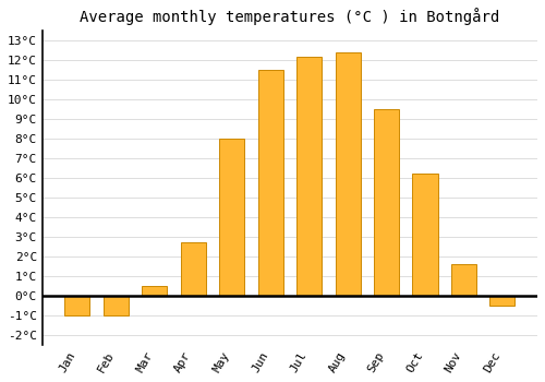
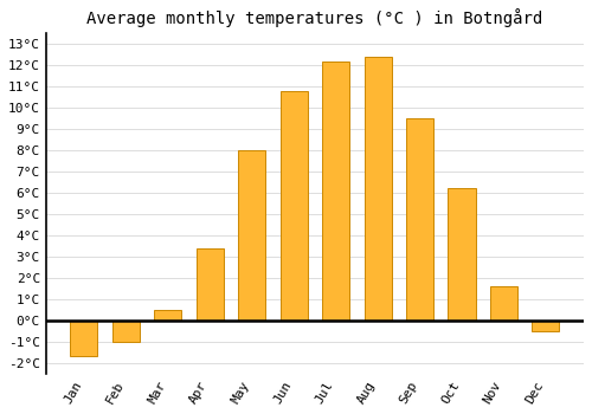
Jan: -1.0°C -> -1.7°C
Apr: 2.7°C -> 3.4°C
Jun: 11.5°C -> 10.8°C
